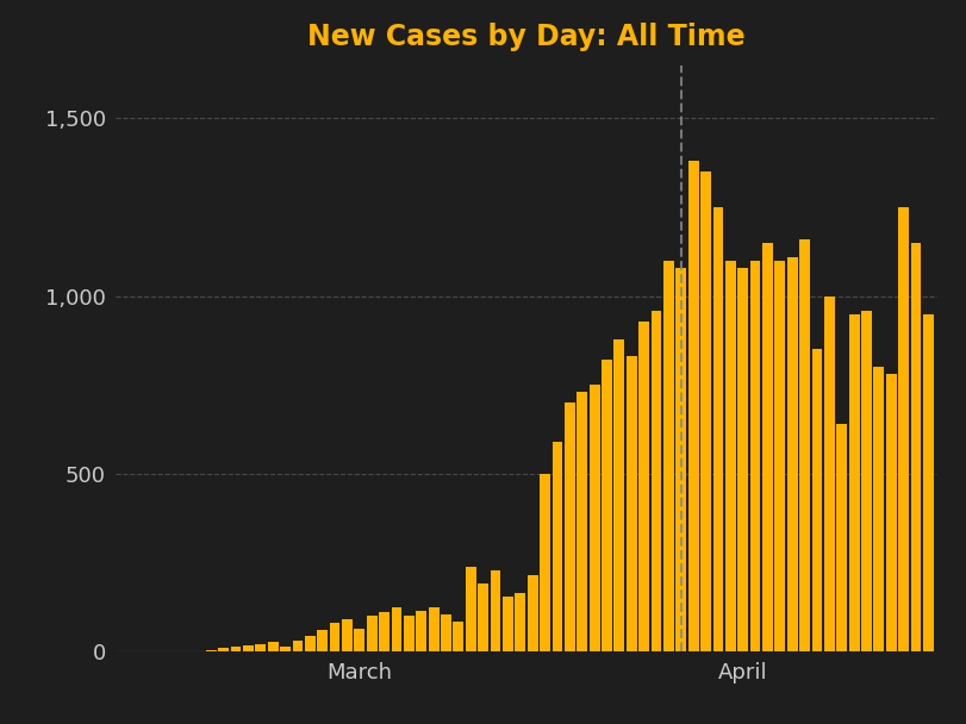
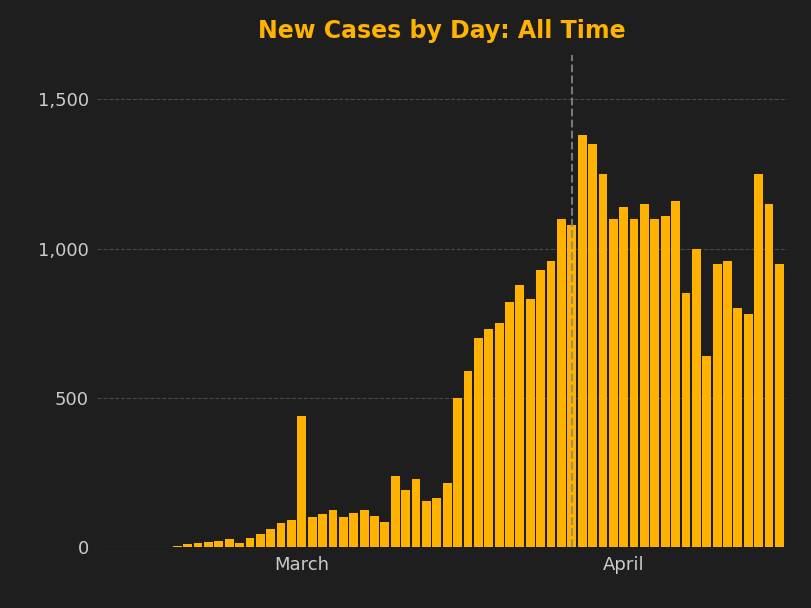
March: 65 -> 440
April: 1,080 -> 1,140
